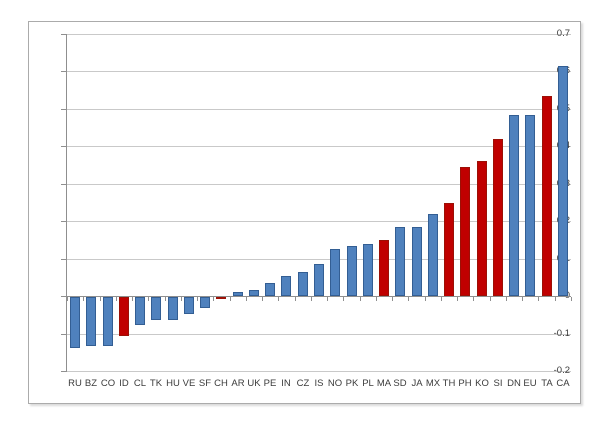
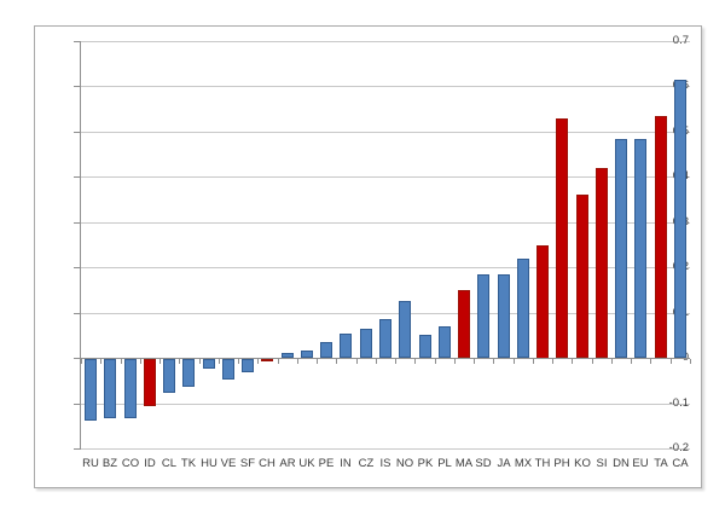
HU: -0.06 -> -0.02
PK: 0.14 -> 0.05
PL: 0.14 -> 0.07
PH: 0.34 -> 0.53
